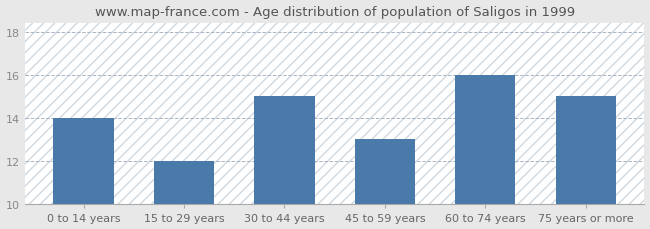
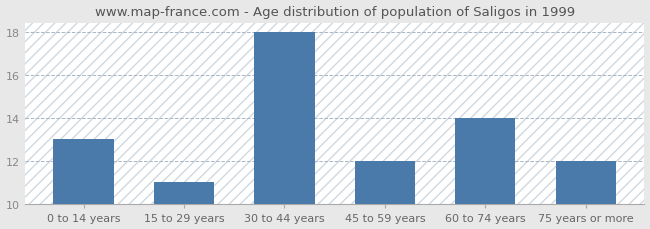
0 to 14 years: 14 -> 13
15 to 29 years: 12 -> 11
30 to 44 years: 15 -> 18
45 to 59 years: 13 -> 12
60 to 74 years: 16 -> 14
75 years or more: 15 -> 12
